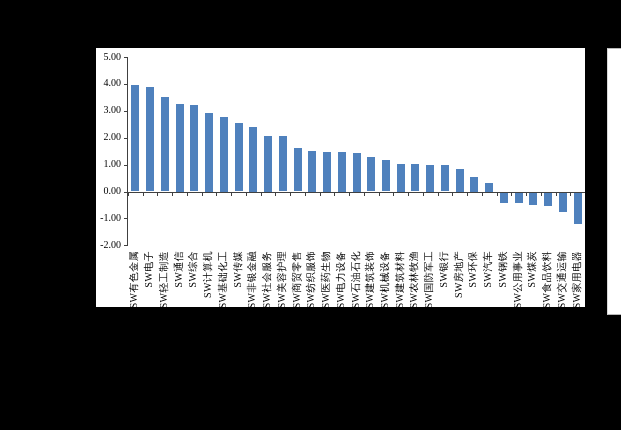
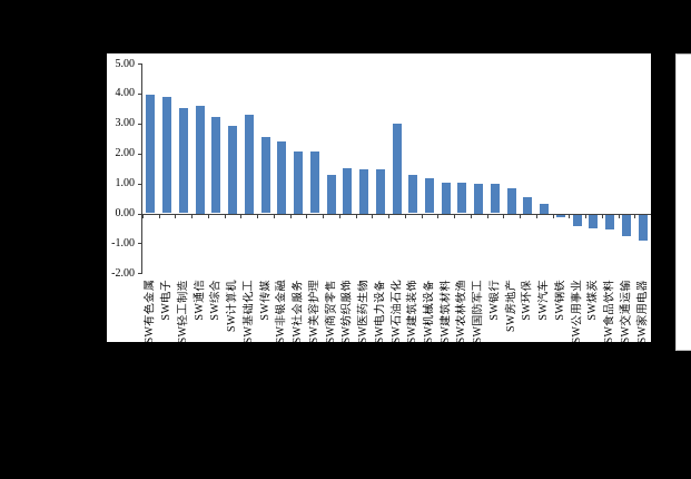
SW通信: 3.3 -> 3.6
SW基础化工: 2.8 -> 3.3
SW商贸零售: 1.6 -> 1.3
SW石油石化: 1.4 -> 3.0
SW钢铁: -0.4 -> -0.1
SW家用电器: -1.2 -> -0.9
